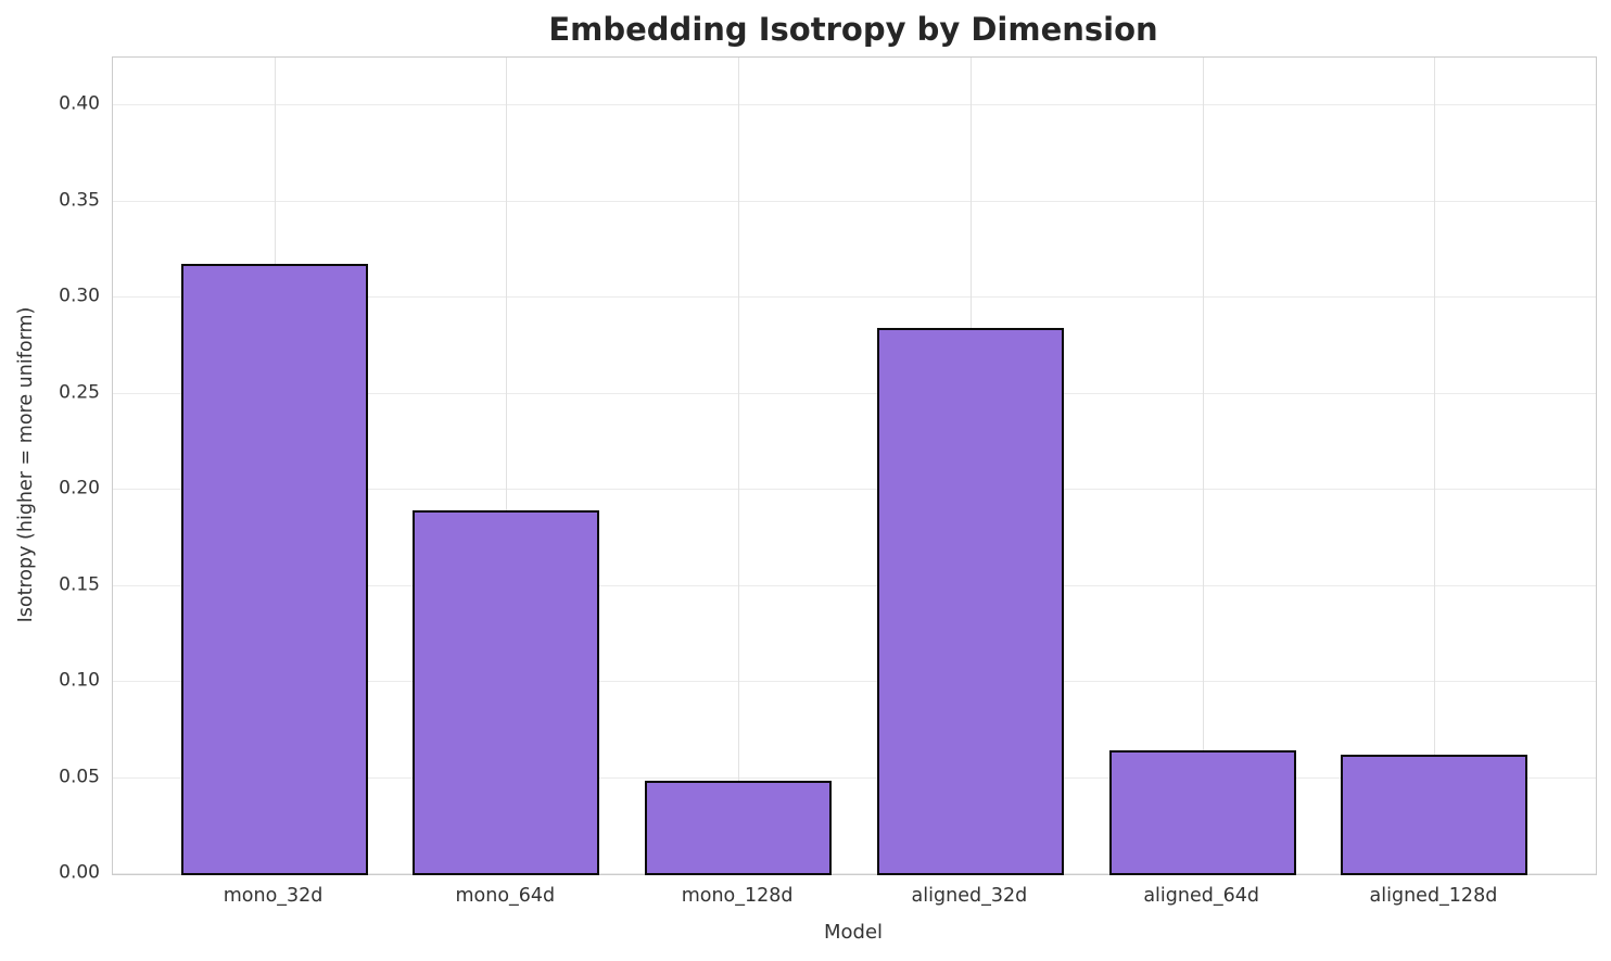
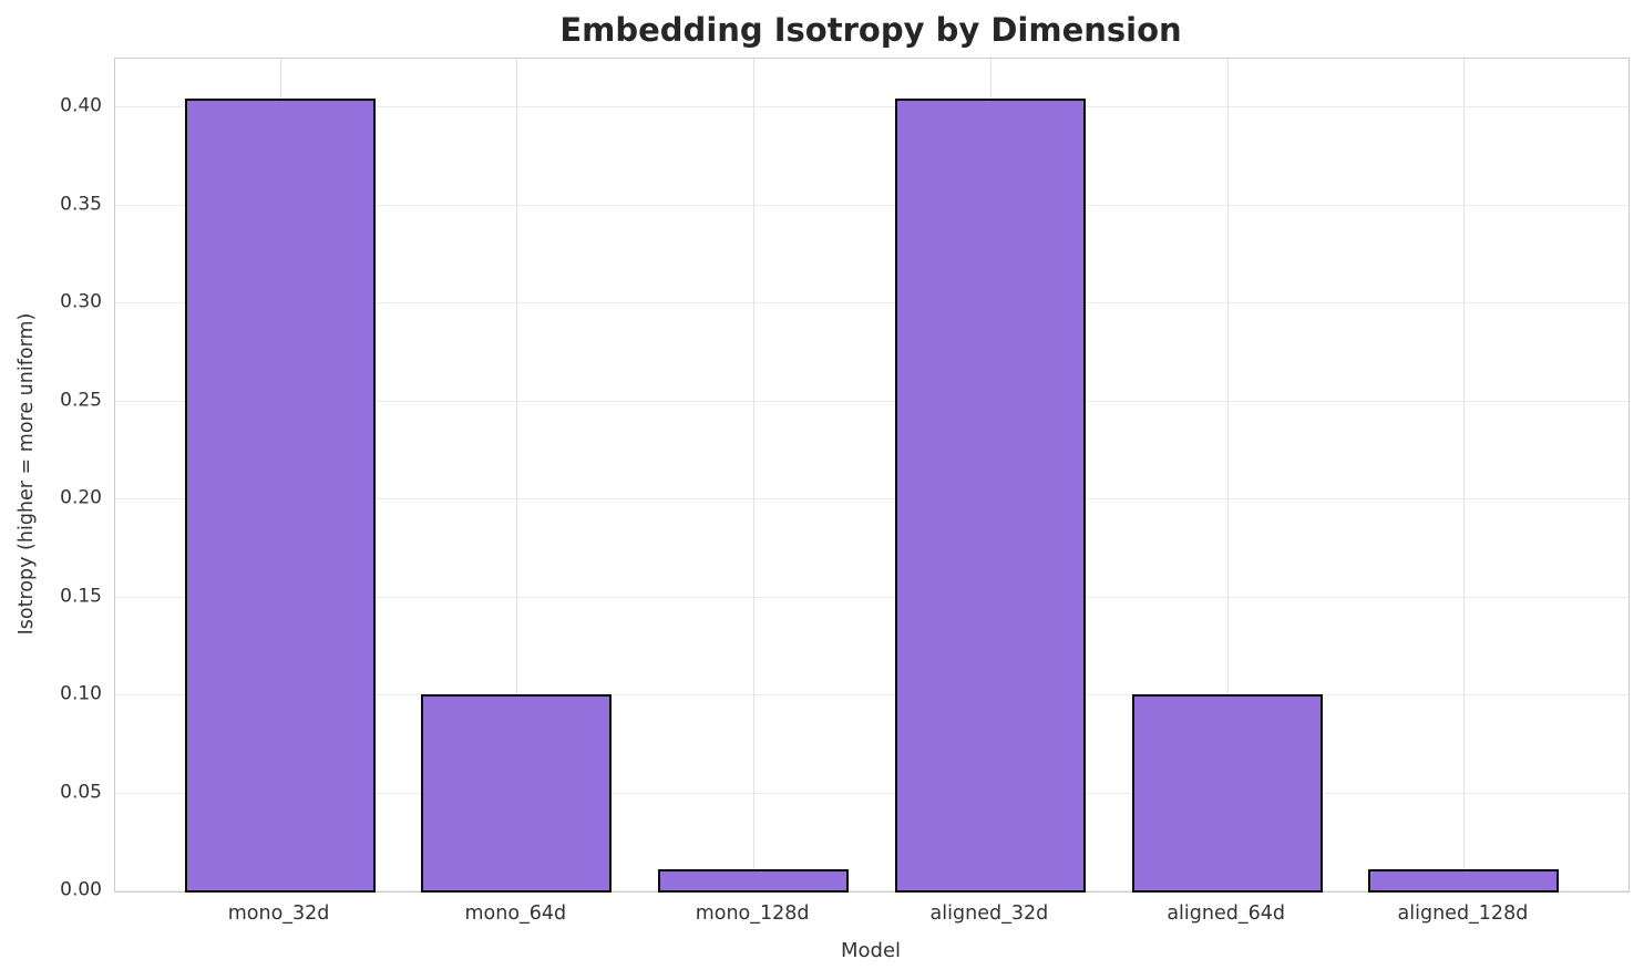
mono_32d: 0.318 -> 0.405
mono_64d: 0.190 -> 0.101
mono_128d: 0.049 -> 0.012
aligned_32d: 0.285 -> 0.405
aligned_64d: 0.065 -> 0.101
aligned_128d: 0.063 -> 0.012
